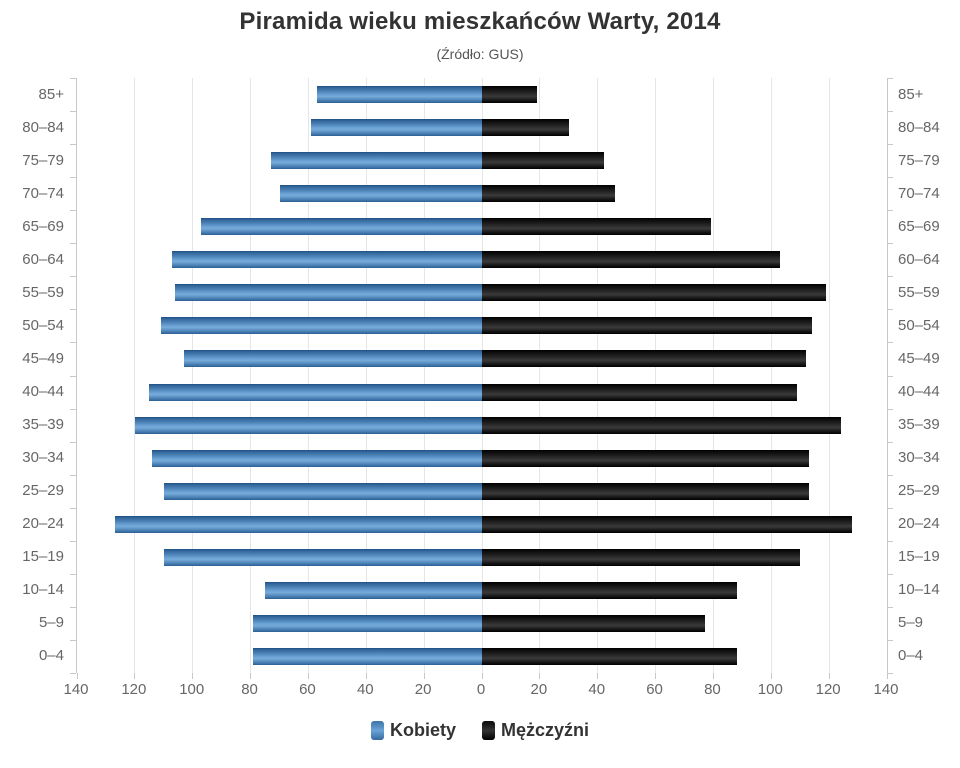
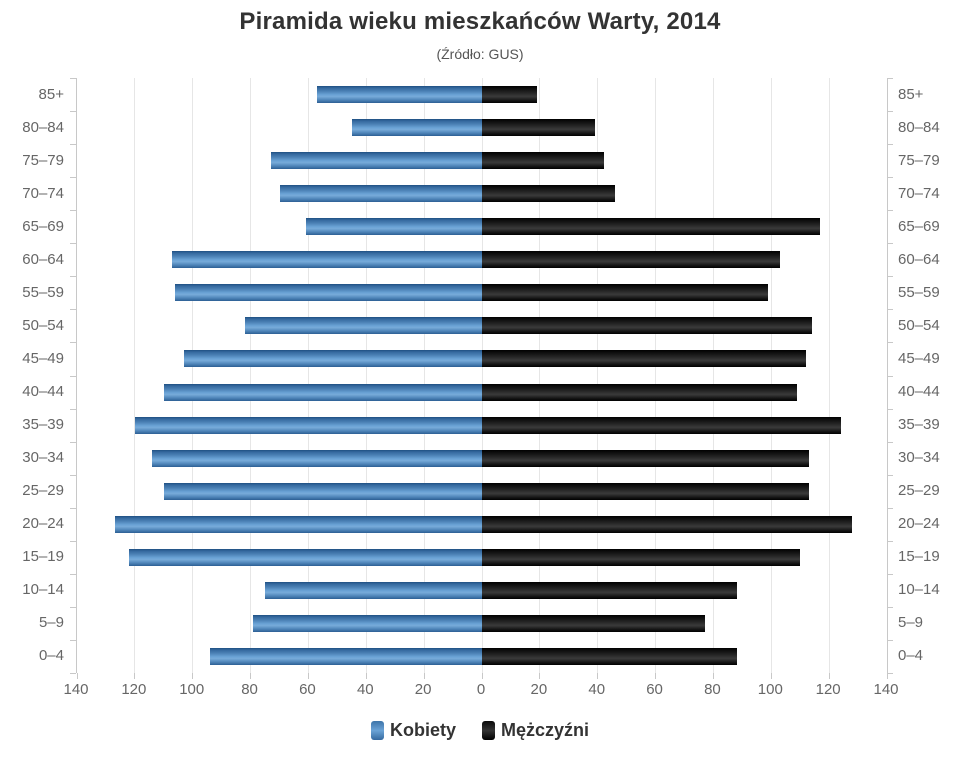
Kobiety/80–84: 59 -> 45
Mężczyźni/80–84: 30 -> 39
Kobiety/65–69: 97 -> 61
Mężczyźni/65–69: 79 -> 117
Mężczyźni/55–59: 119 -> 99
Kobiety/50–54: 111 -> 82
Kobiety/40–44: 115 -> 110
Kobiety/15–19: 110 -> 122
Kobiety/0–4: 79 -> 94
